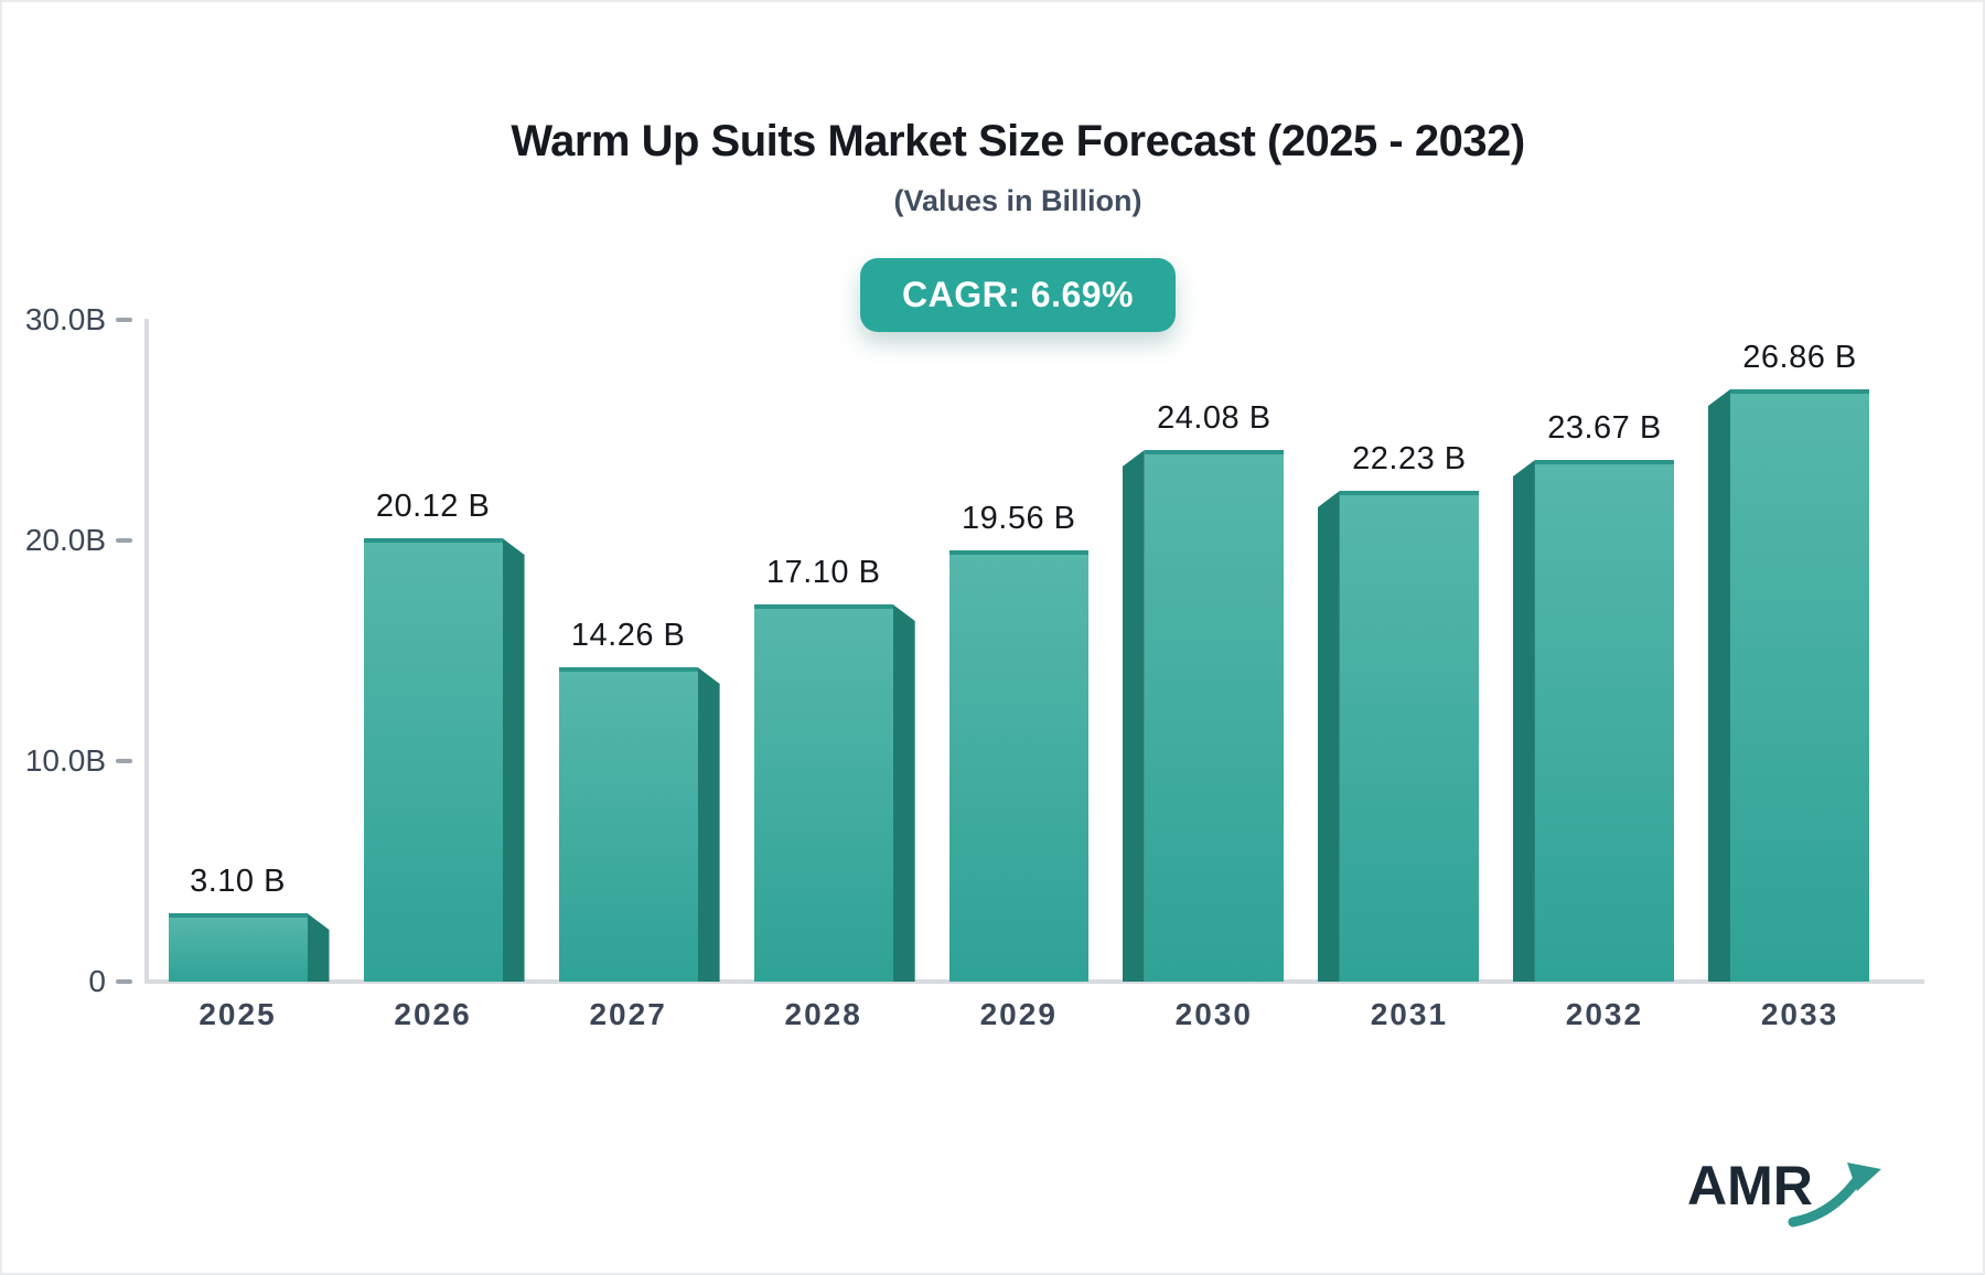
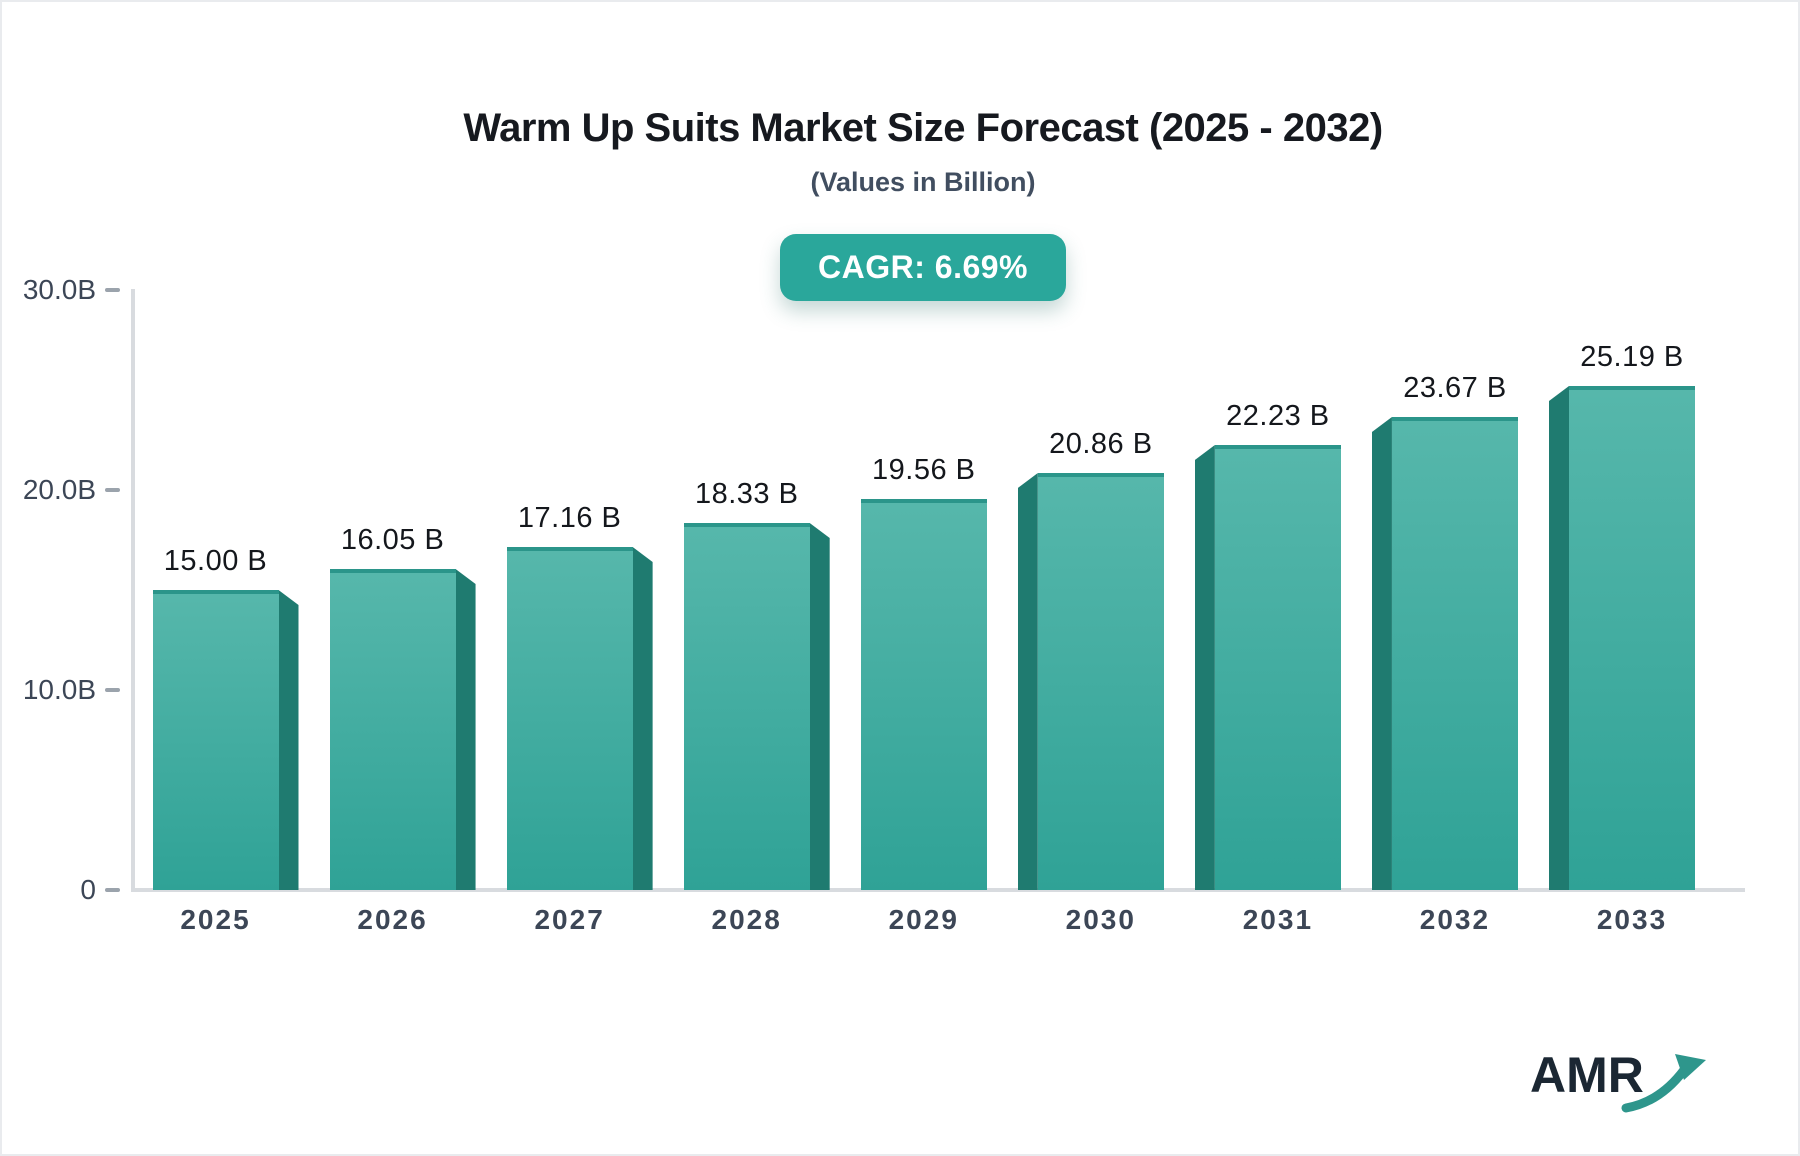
2025: 3.10 -> 15.00
2026: 20.12 -> 16.05
2027: 14.26 -> 17.16
2028: 17.10 -> 18.33
2030: 24.08 -> 20.86
2033: 26.86 -> 25.19
